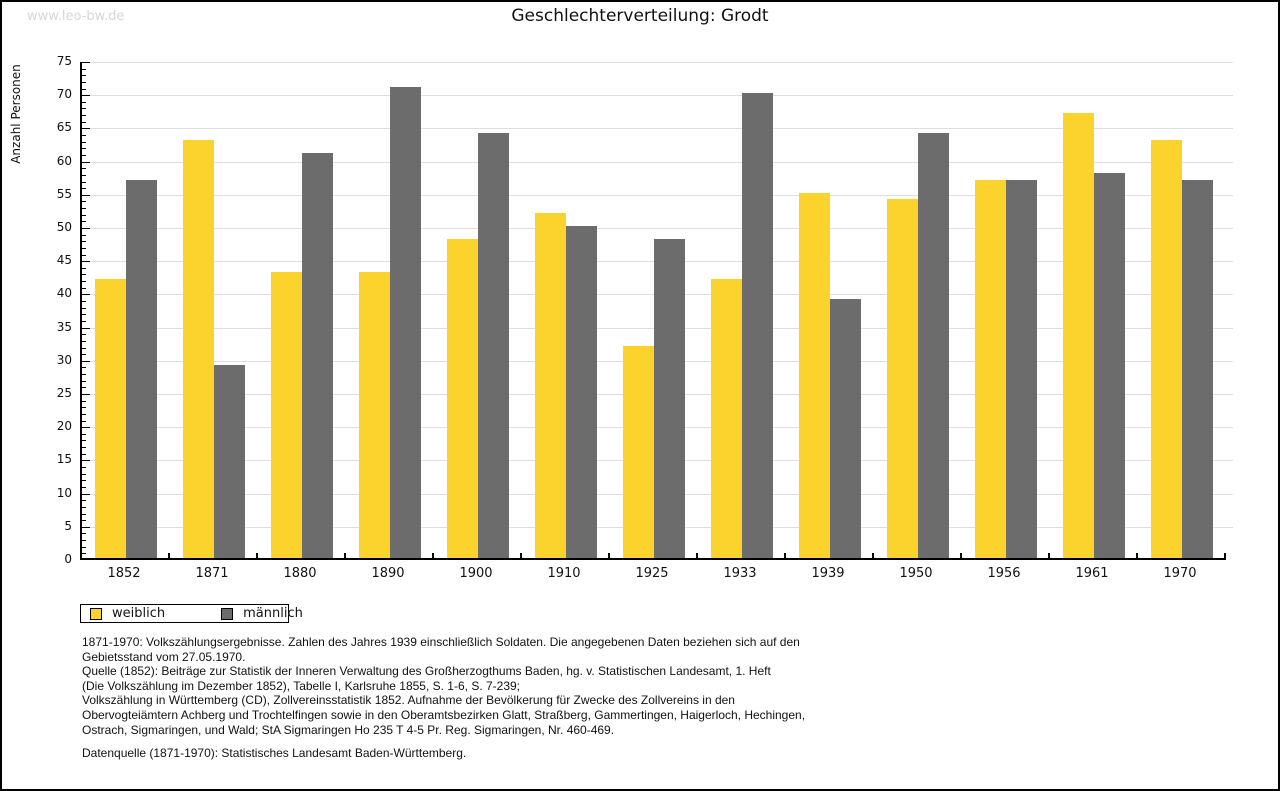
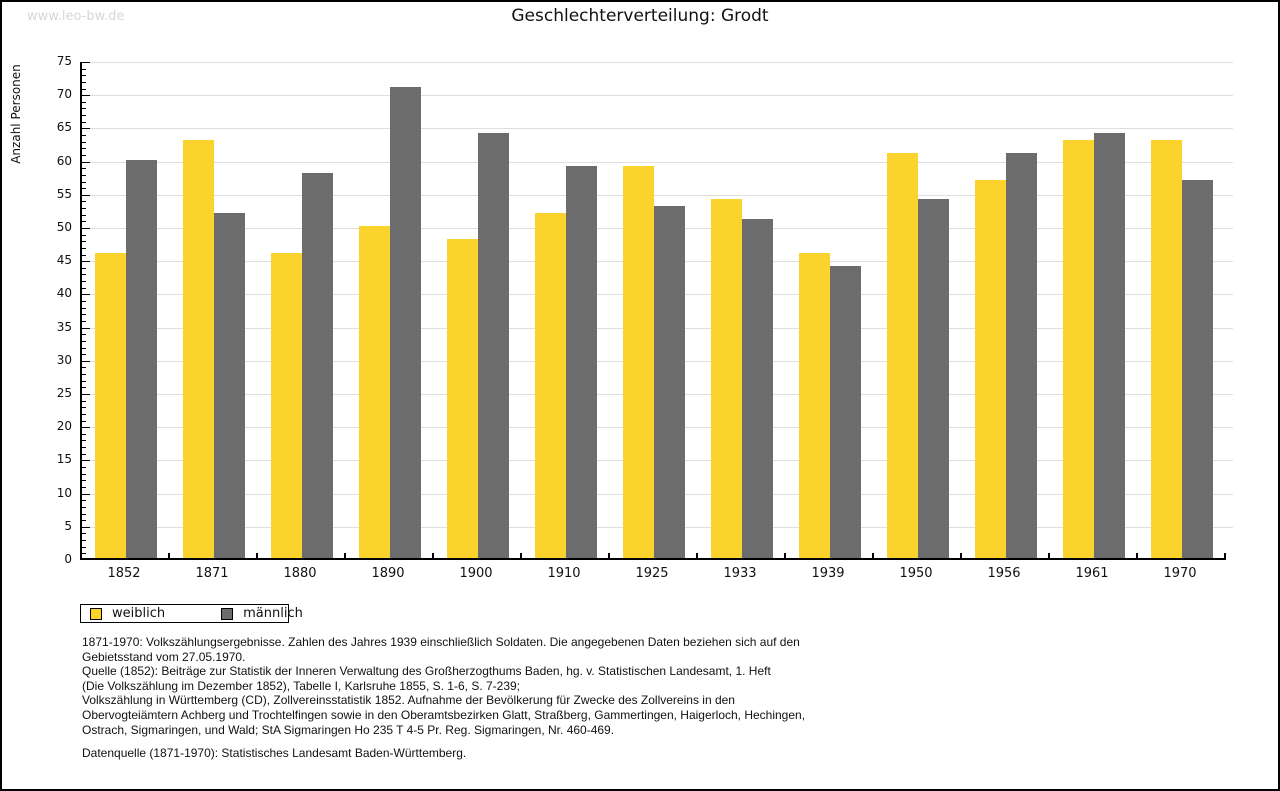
weiblich/1852: 42 -> 46
männlich/1852: 57 -> 60
männlich/1871: 29 -> 52
weiblich/1880: 43 -> 46
männlich/1880: 61 -> 58
weiblich/1890: 43 -> 50
männlich/1910: 50 -> 59
weiblich/1925: 32 -> 59
männlich/1925: 48 -> 53
weiblich/1933: 42 -> 54
männlich/1933: 70 -> 51
weiblich/1939: 55 -> 46
männlich/1939: 39 -> 44
weiblich/1950: 54 -> 61
männlich/1950: 64 -> 54
männlich/1956: 57 -> 61
weiblich/1961: 67 -> 63
männlich/1961: 58 -> 64
